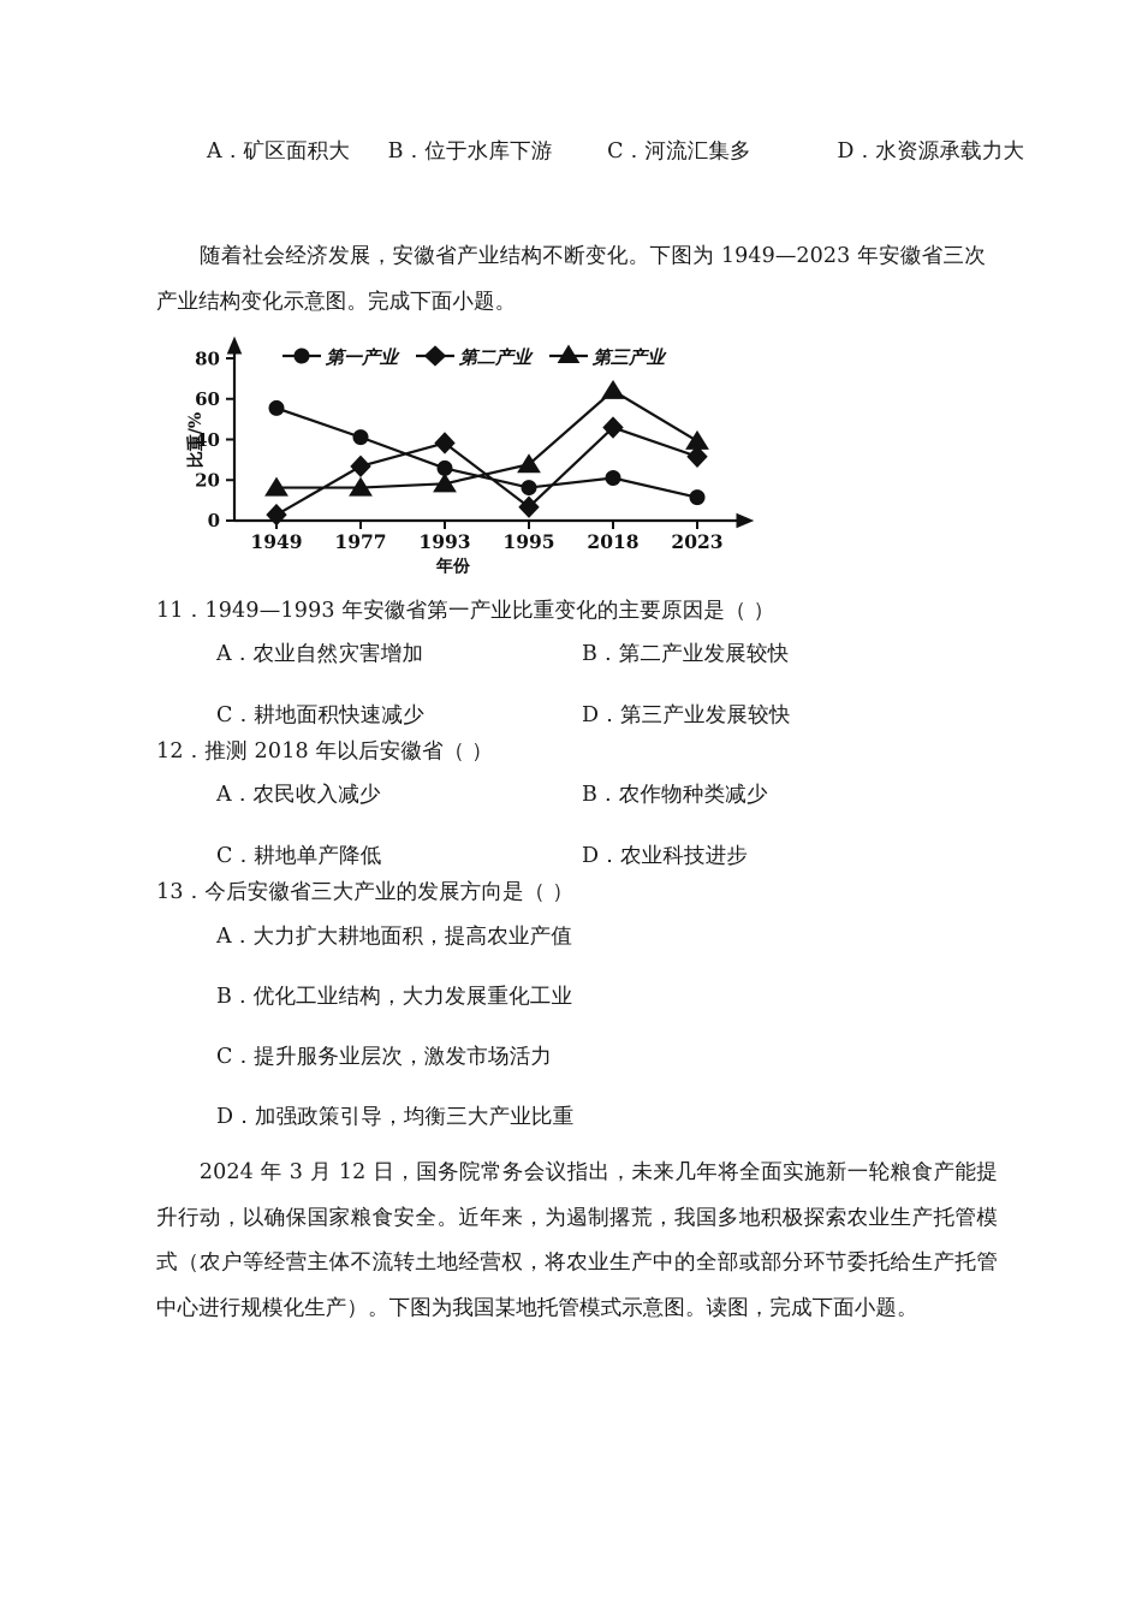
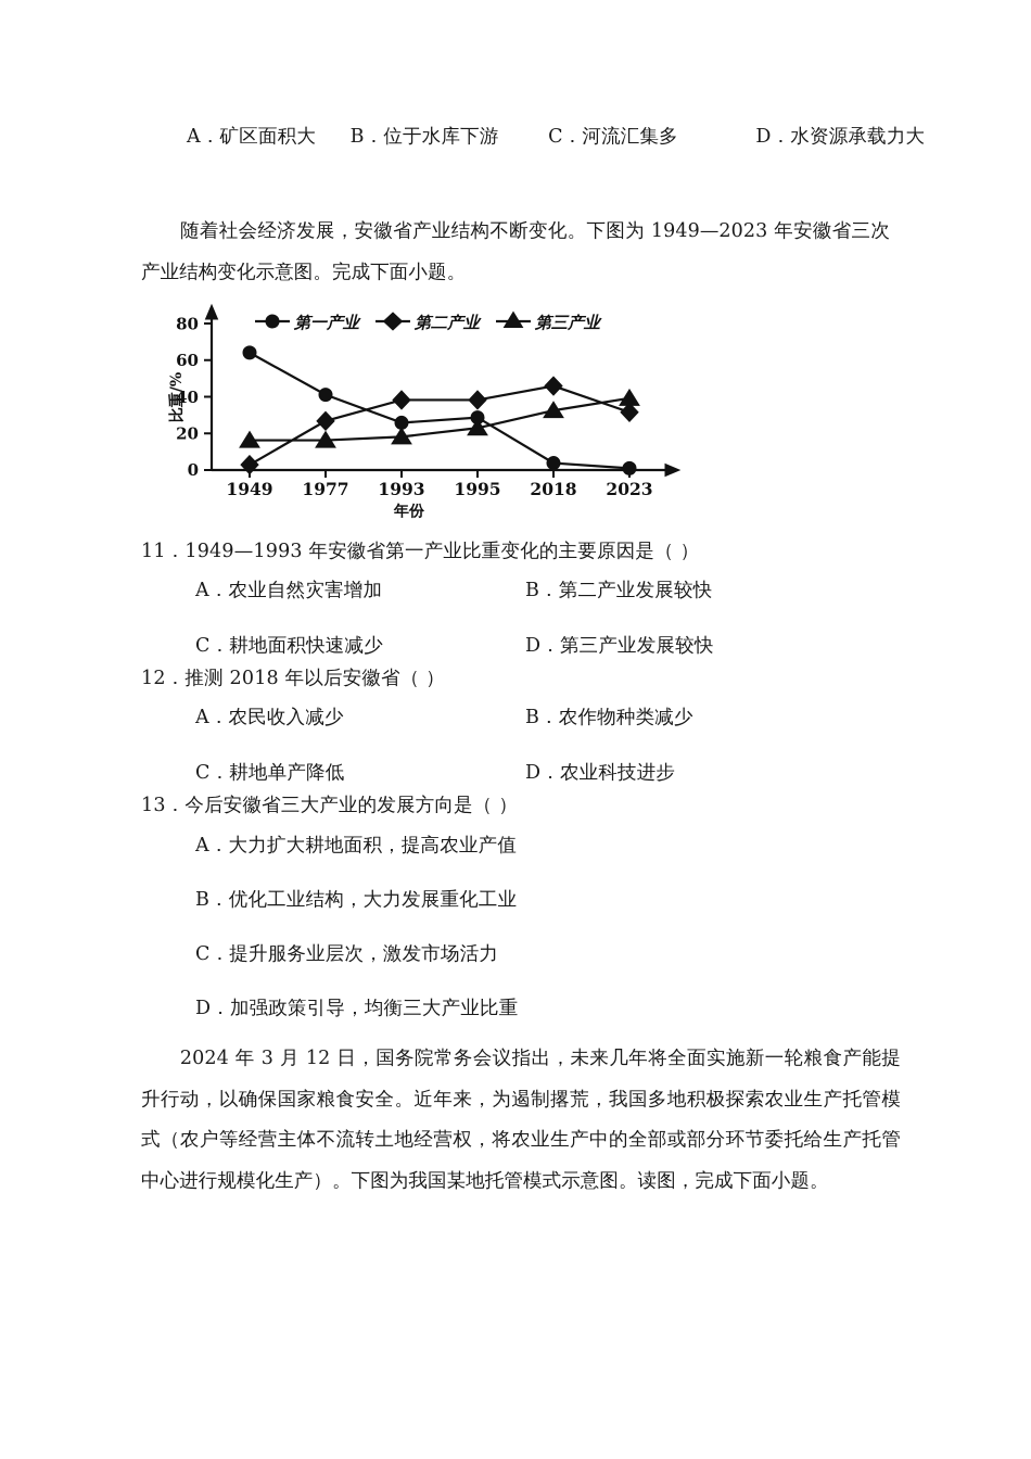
第一产业/1949: 58 -> 67
第一产业/1995: 17 -> 30
第二产业/1995: 7 -> 40
第三产业/1995: 29 -> 24
第一产业/2018: 22 -> 4
第三产业/2018: 67 -> 34
第一产业/2023: 12 -> 1
